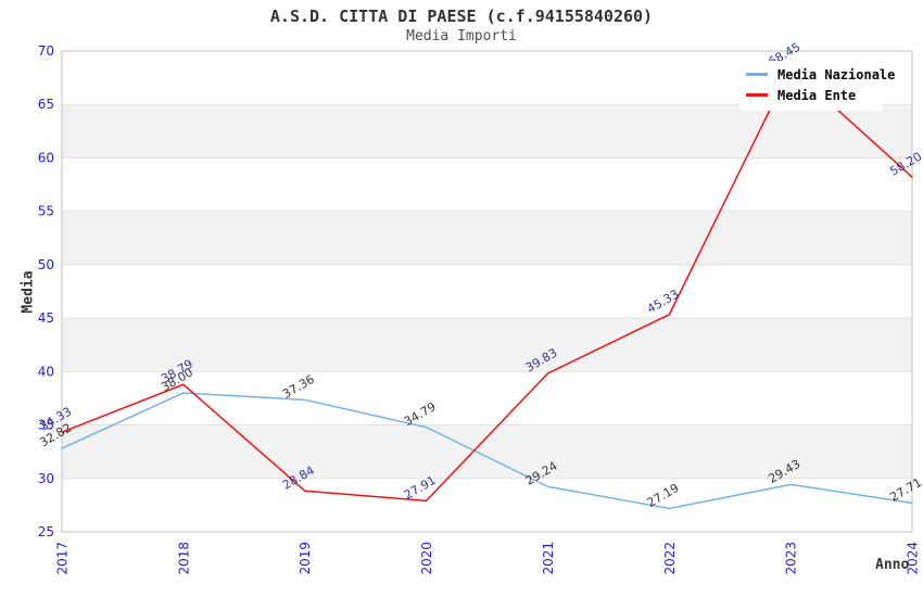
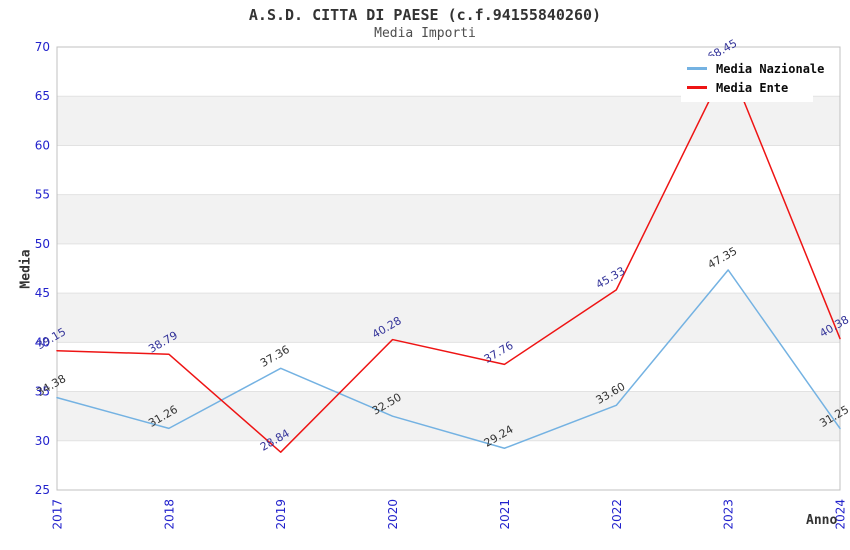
Media Nazionale/2017: 32.82 -> 34.38
Media Ente/2017: 34.33 -> 39.15
Media Nazionale/2018: 38.00 -> 31.26
Media Nazionale/2020: 34.79 -> 32.50
Media Ente/2020: 27.91 -> 40.28
Media Ente/2021: 39.83 -> 37.76
Media Nazionale/2022: 27.19 -> 33.60
Media Nazionale/2023: 29.43 -> 47.35
Media Nazionale/2024: 27.71 -> 31.25
Media Ente/2024: 58.20 -> 40.38
